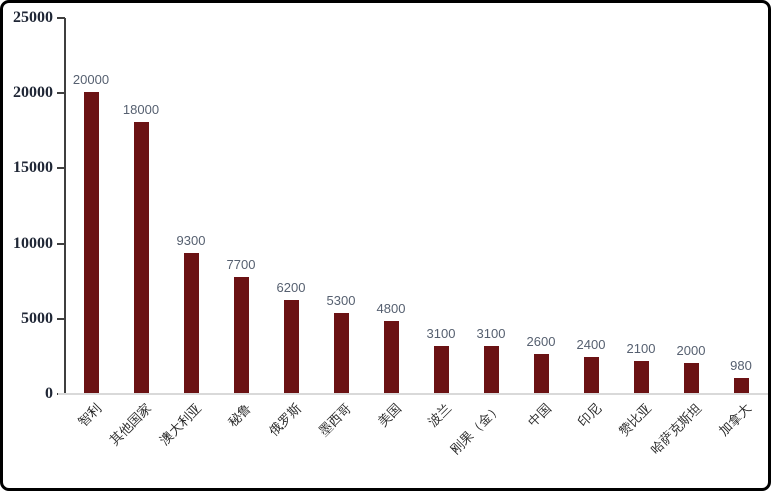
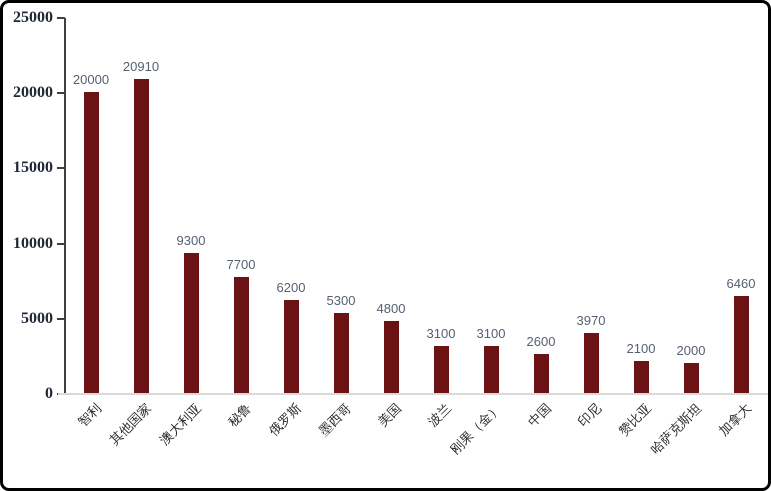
其他国家: 18000 -> 20910
印尼: 2400 -> 3970
加拿大: 980 -> 6460
